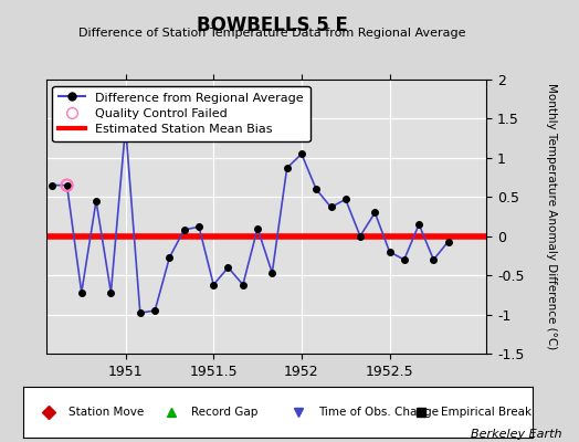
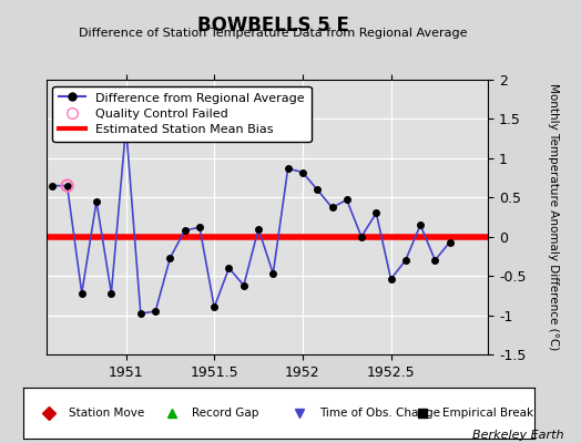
Difference from Regional Average/1951.5: -0.62 -> -0.90
Difference from Regional Average/1952: 1.05 -> 0.82
Difference from Regional Average/1952.5: -0.20 -> -0.54
